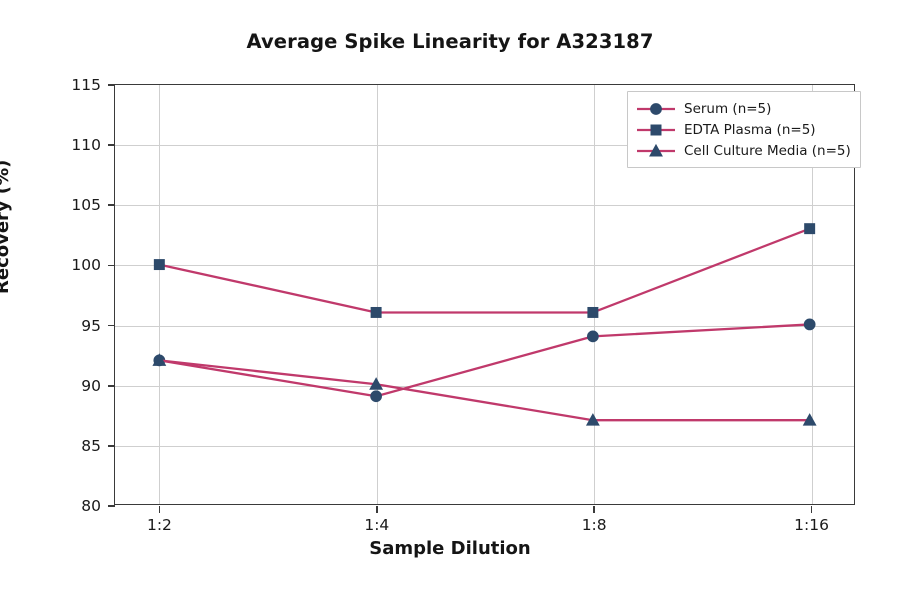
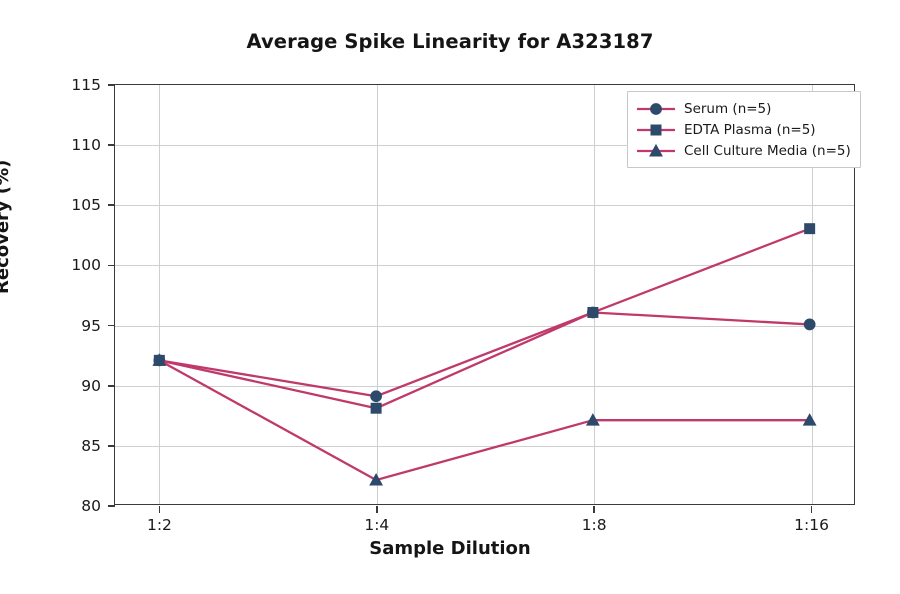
EDTA Plasma (n=5)/1:2: 100 -> 92
EDTA Plasma (n=5)/1:4: 96 -> 88
Cell Culture Media (n=5)/1:4: 90 -> 82
Serum (n=5)/1:8: 94 -> 96
